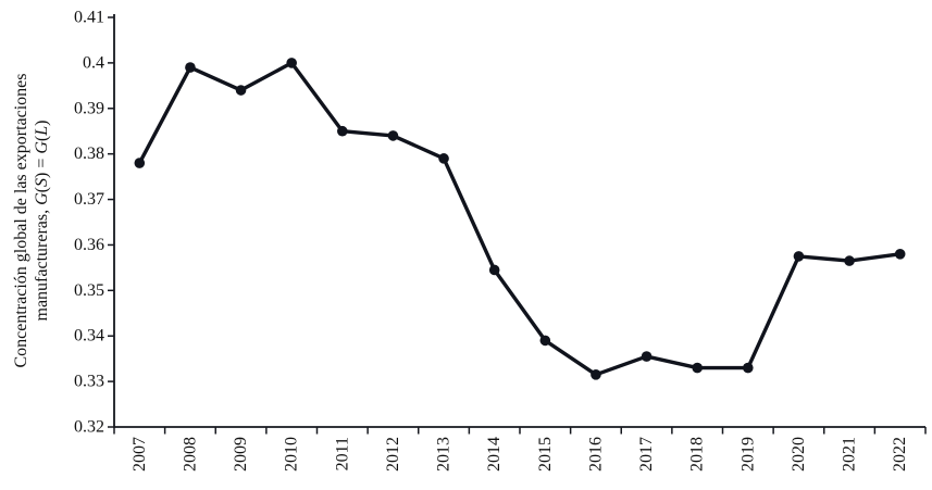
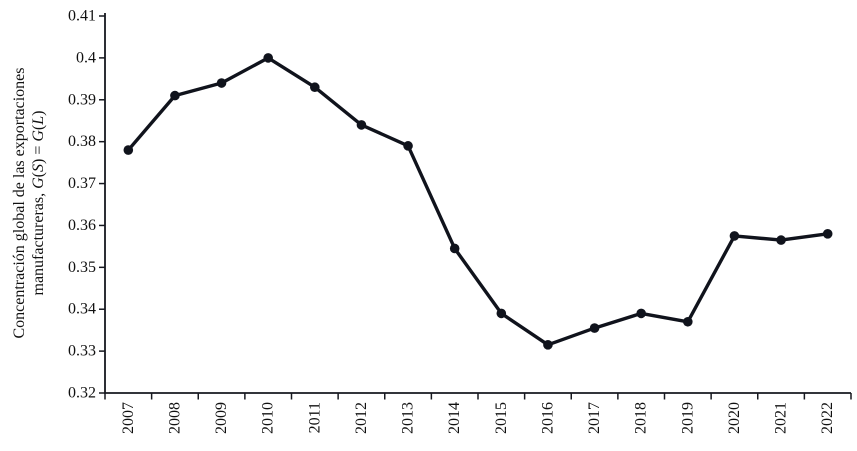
2008: 0.399 -> 0.391
2011: 0.385 -> 0.393
2018: 0.333 -> 0.339
2019: 0.333 -> 0.337
